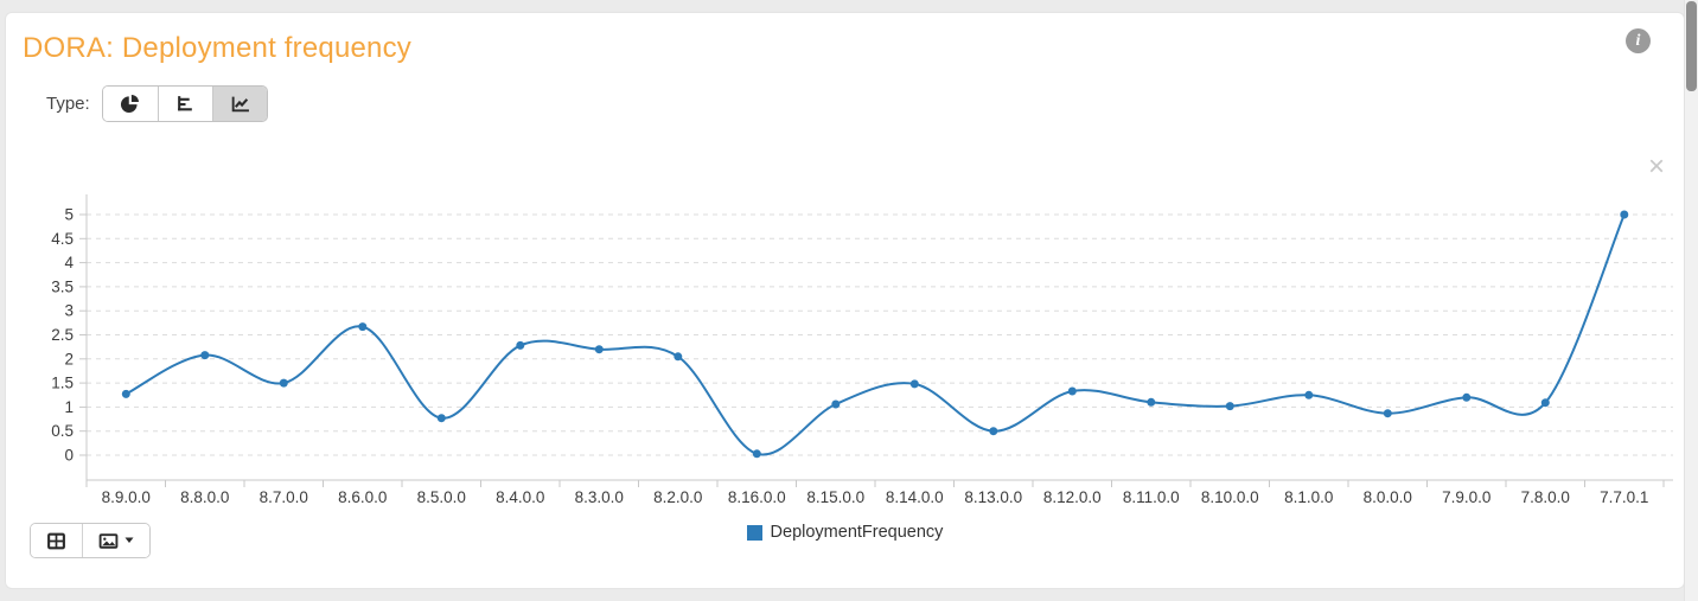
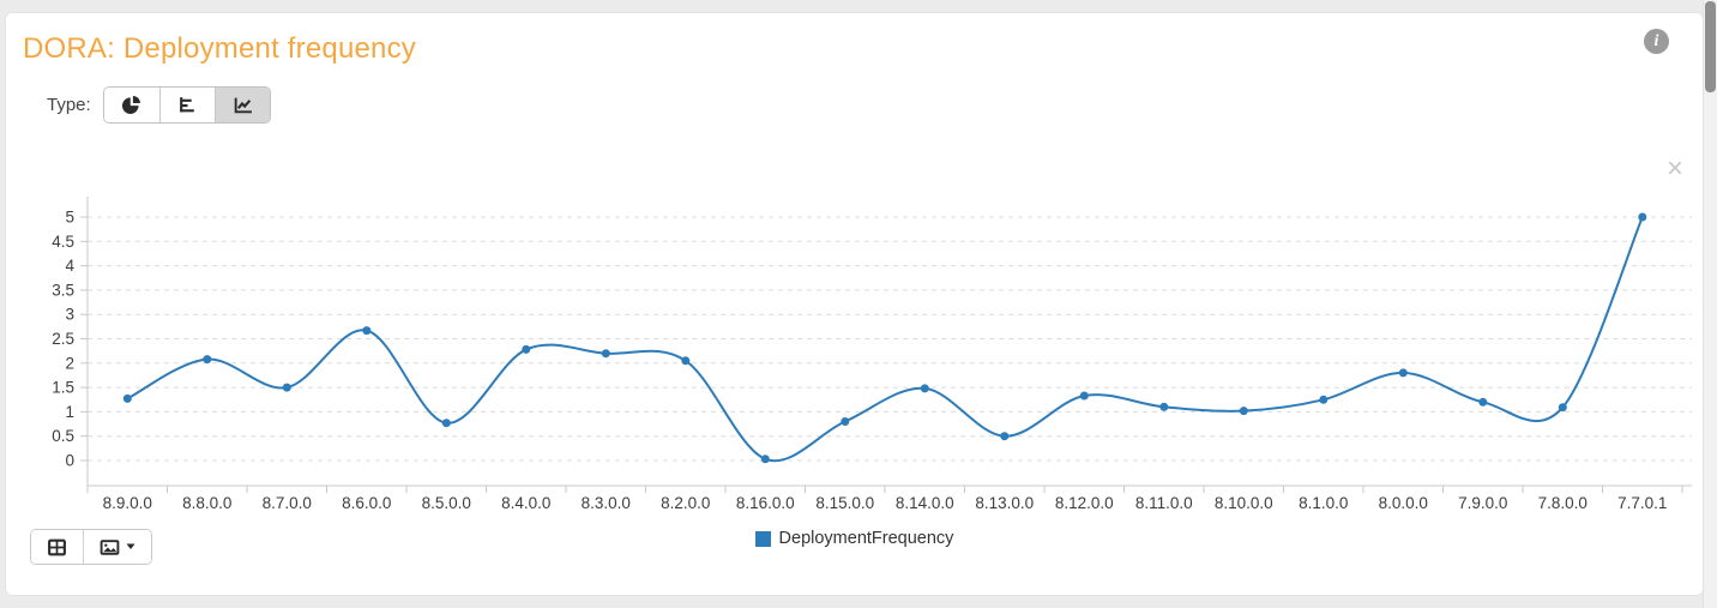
8.15.0.0: 1.1 -> 0.8
8.0.0.0: 0.9 -> 1.8
